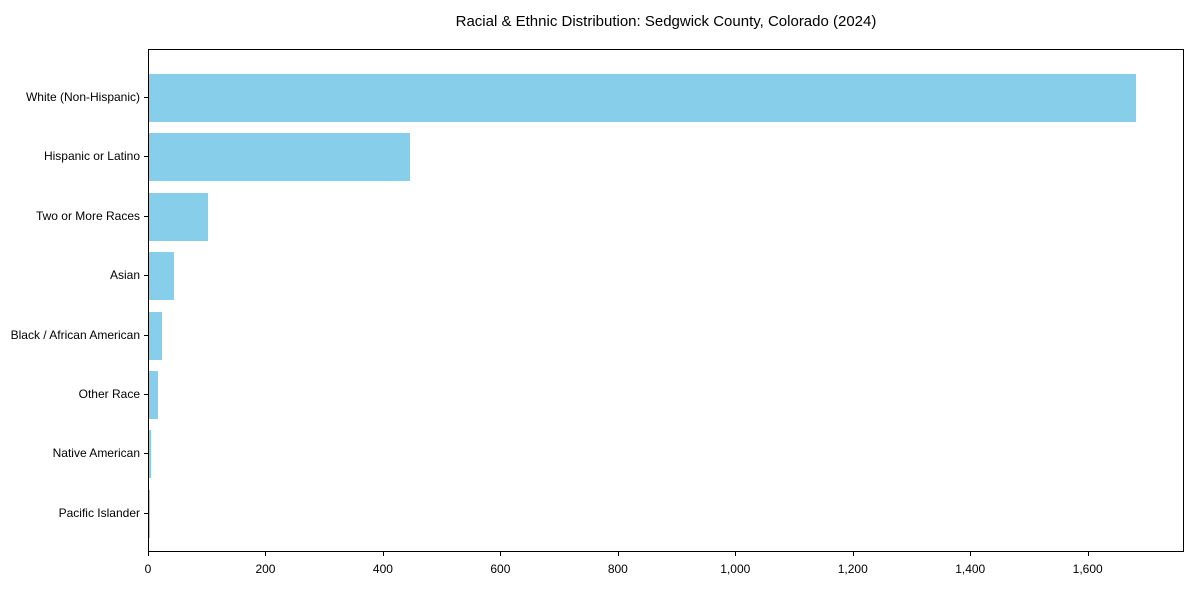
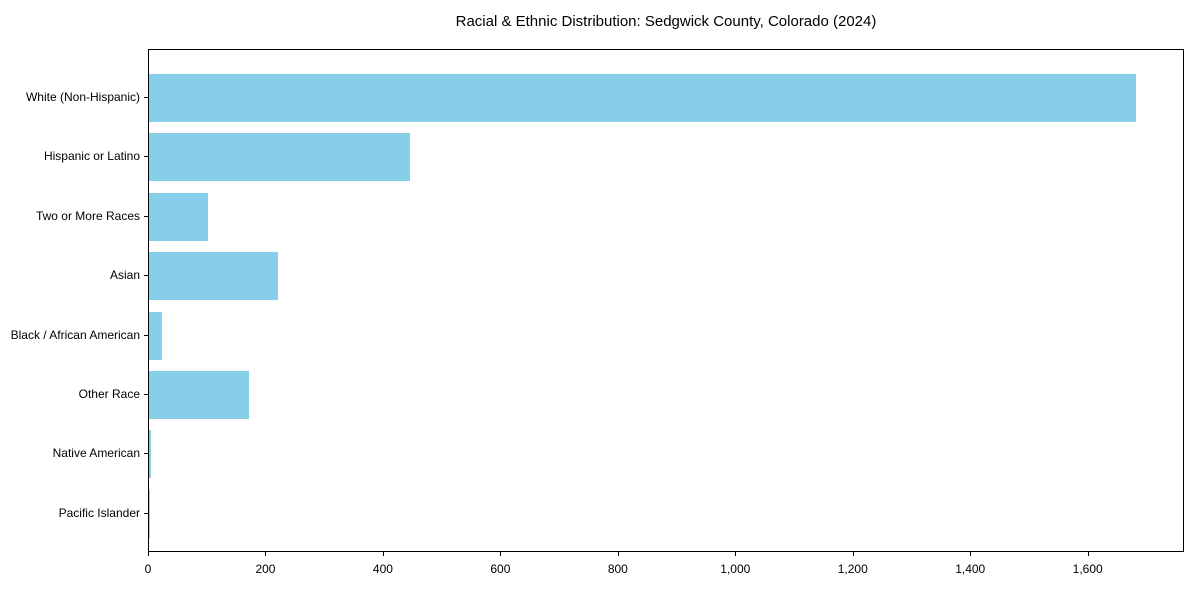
Asian: 40 -> 220
Other Race: 20 -> 170
